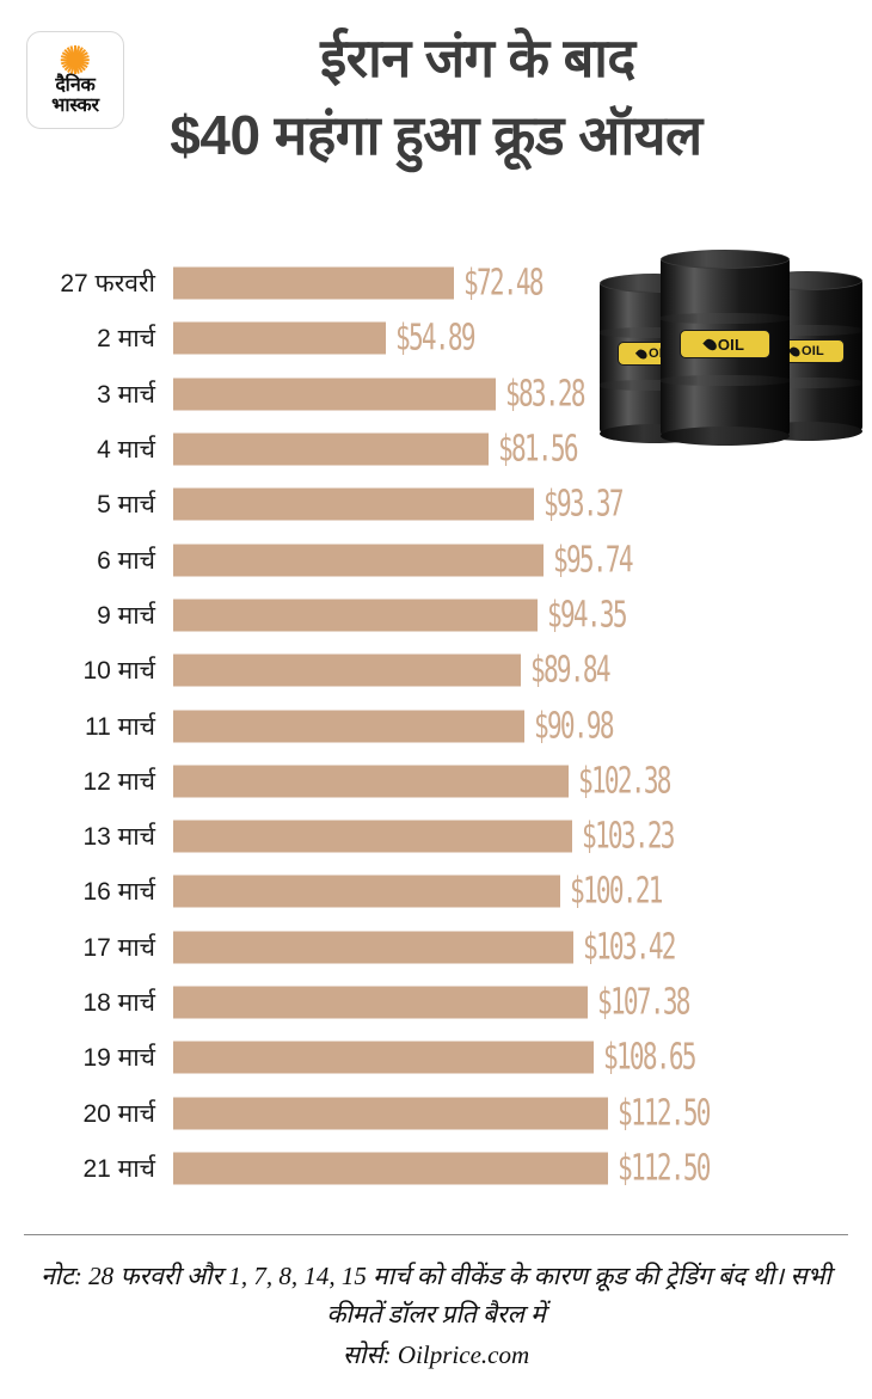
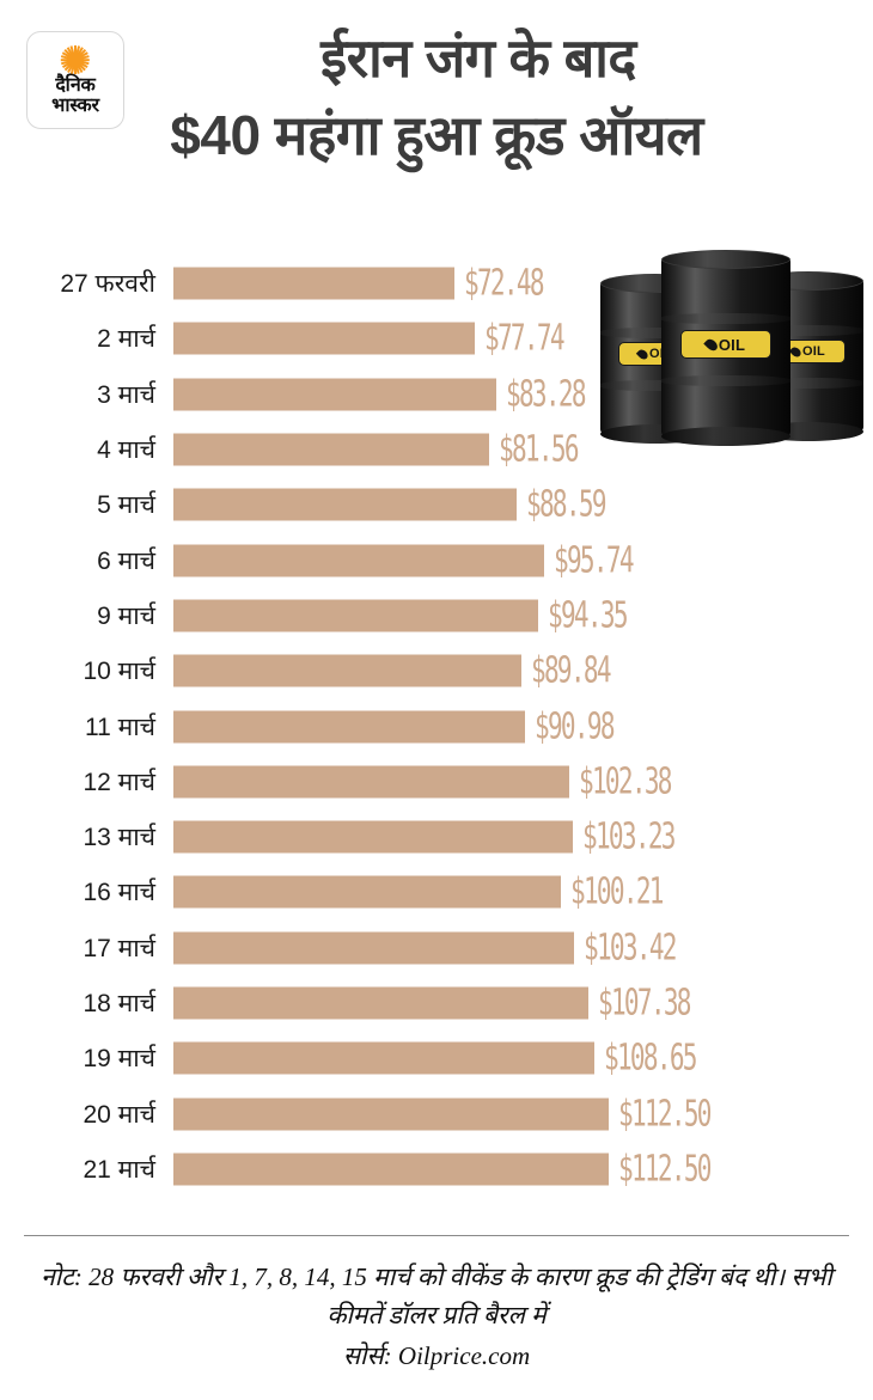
2 मार्च: $54.89 -> $77.74
5 मार्च: $93.37 -> $88.59
